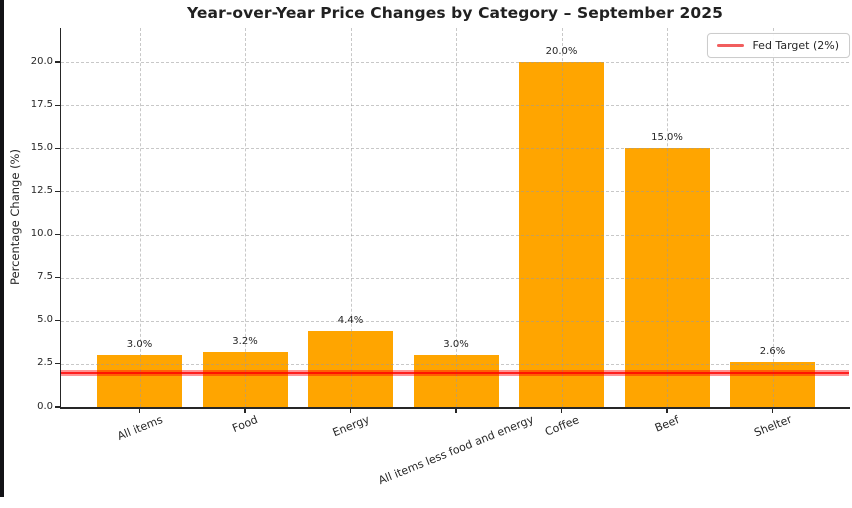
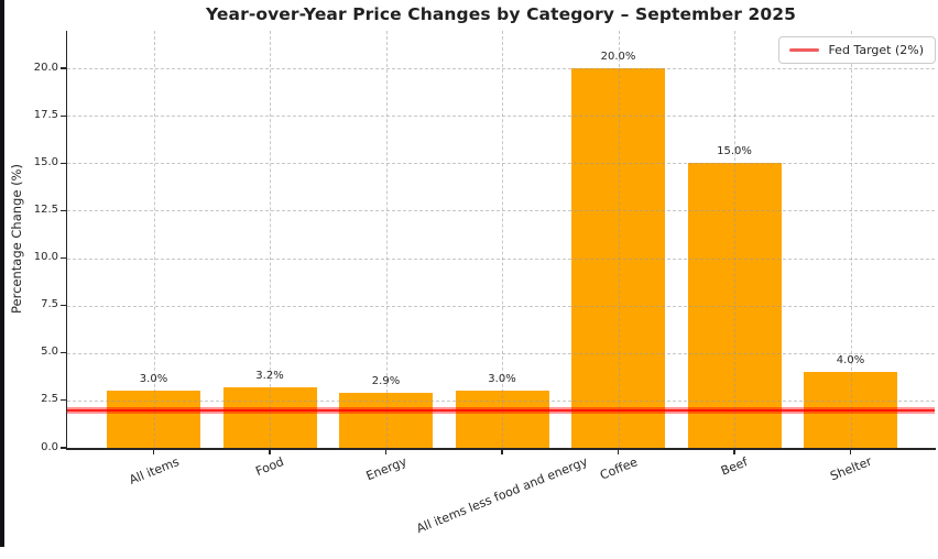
Energy: 4.4% -> 2.9%
Shelter: 2.6% -> 4.0%
